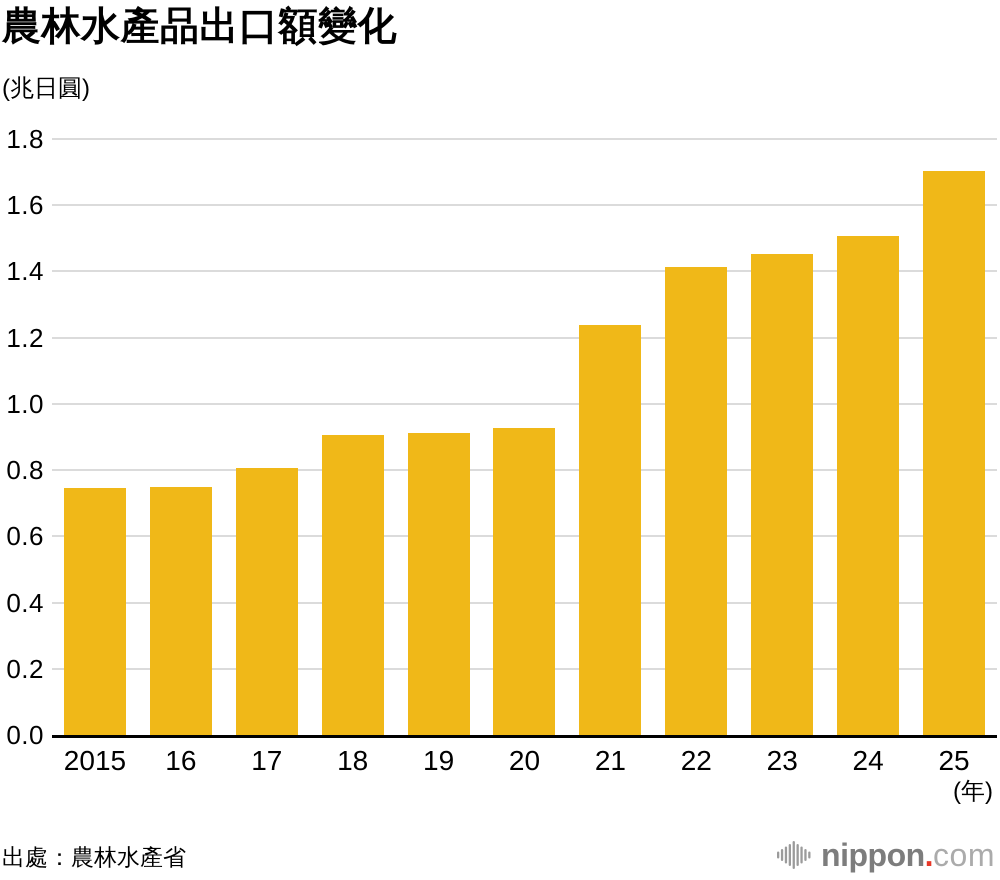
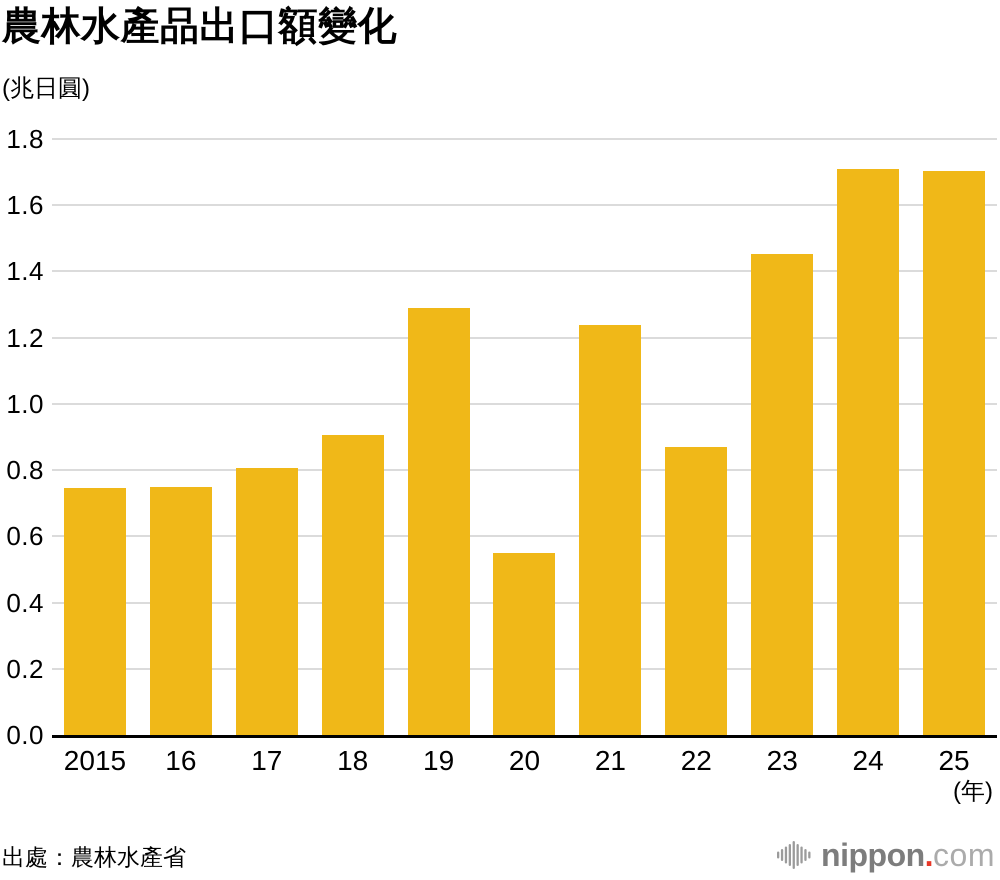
19: 0.91 -> 1.29
20: 0.93 -> 0.55
22: 1.41 -> 0.87
24: 1.51 -> 1.71
